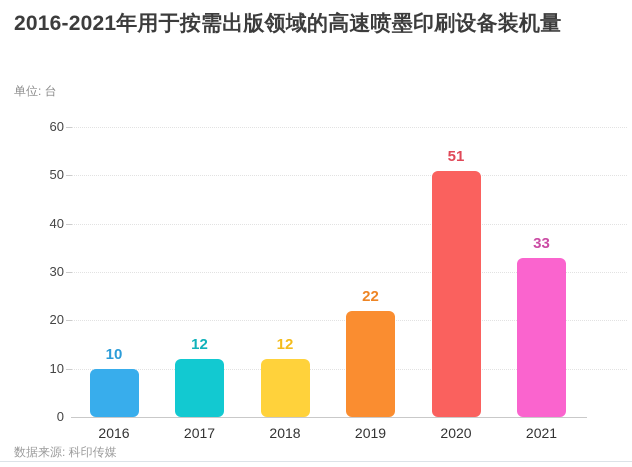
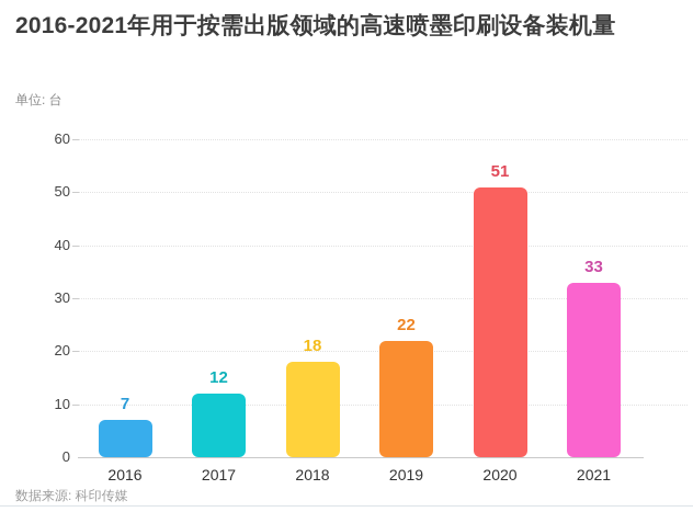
2016: 10 -> 7
2018: 12 -> 18
